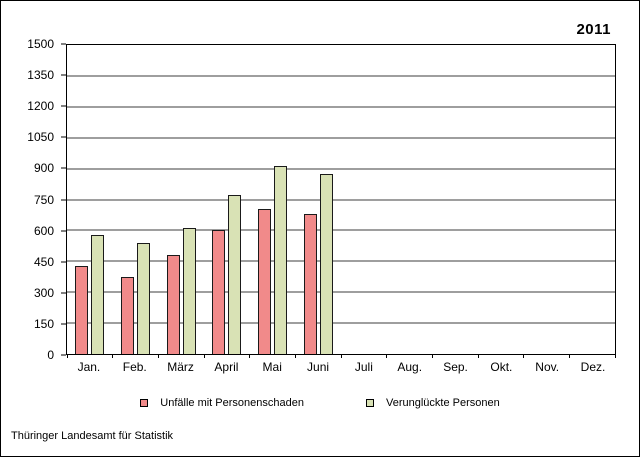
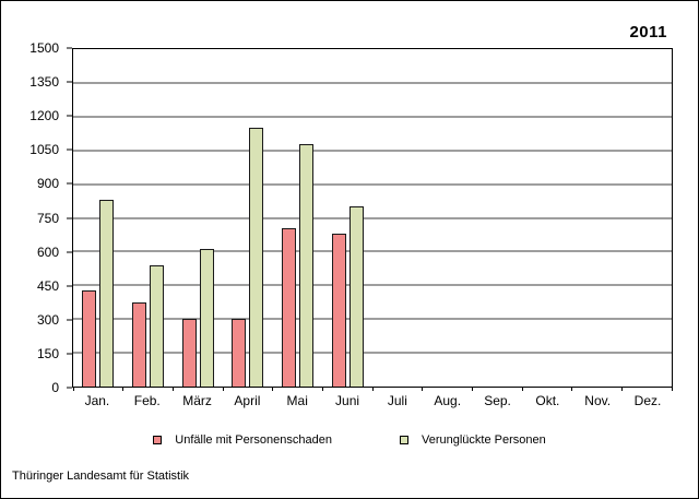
Verunglückte Personen/Jan.: 580 -> 830
Unfälle mit Personenschaden/März: 480 -> 300
Unfälle mit Personenschaden/April: 600 -> 300
Verunglückte Personen/April: 770 -> 1150
Verunglückte Personen/Mai: 920 -> 1080
Verunglückte Personen/Juni: 880 -> 800
